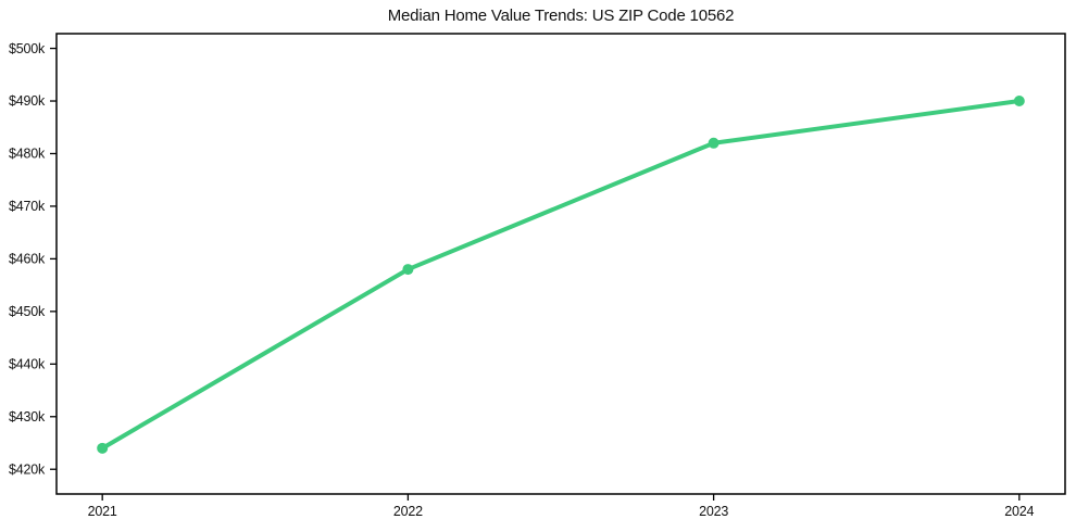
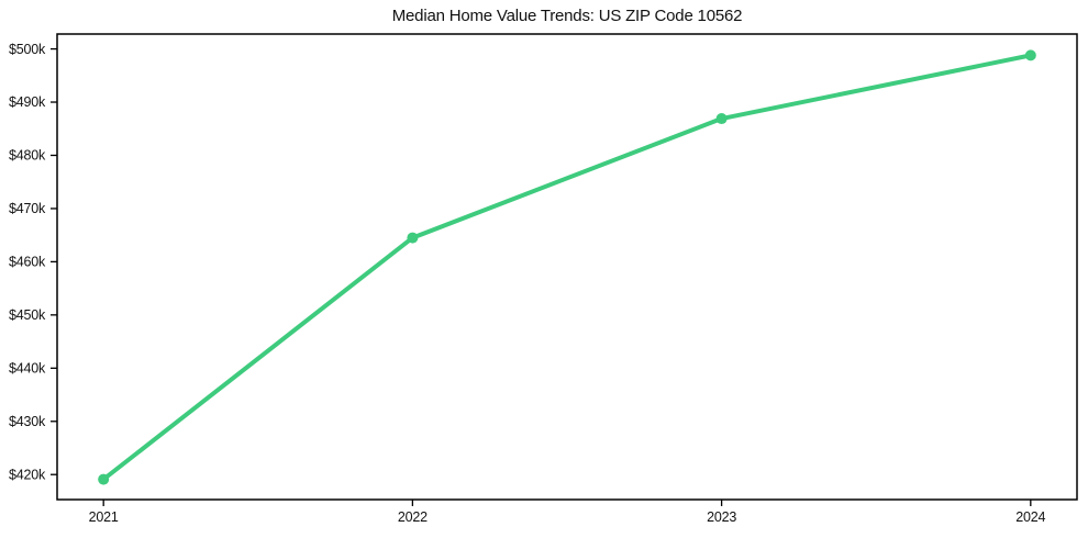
2021: $424k -> $419k
2022: $458k -> $464k
2023: $482k -> $487k
2024: $490k -> $499k
